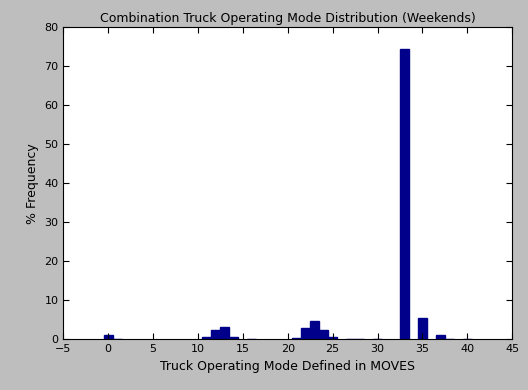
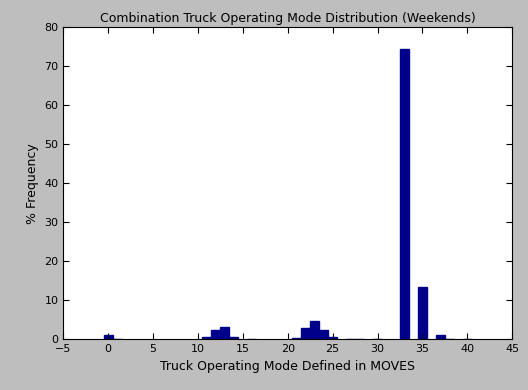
35: 5.5 -> 13.5
